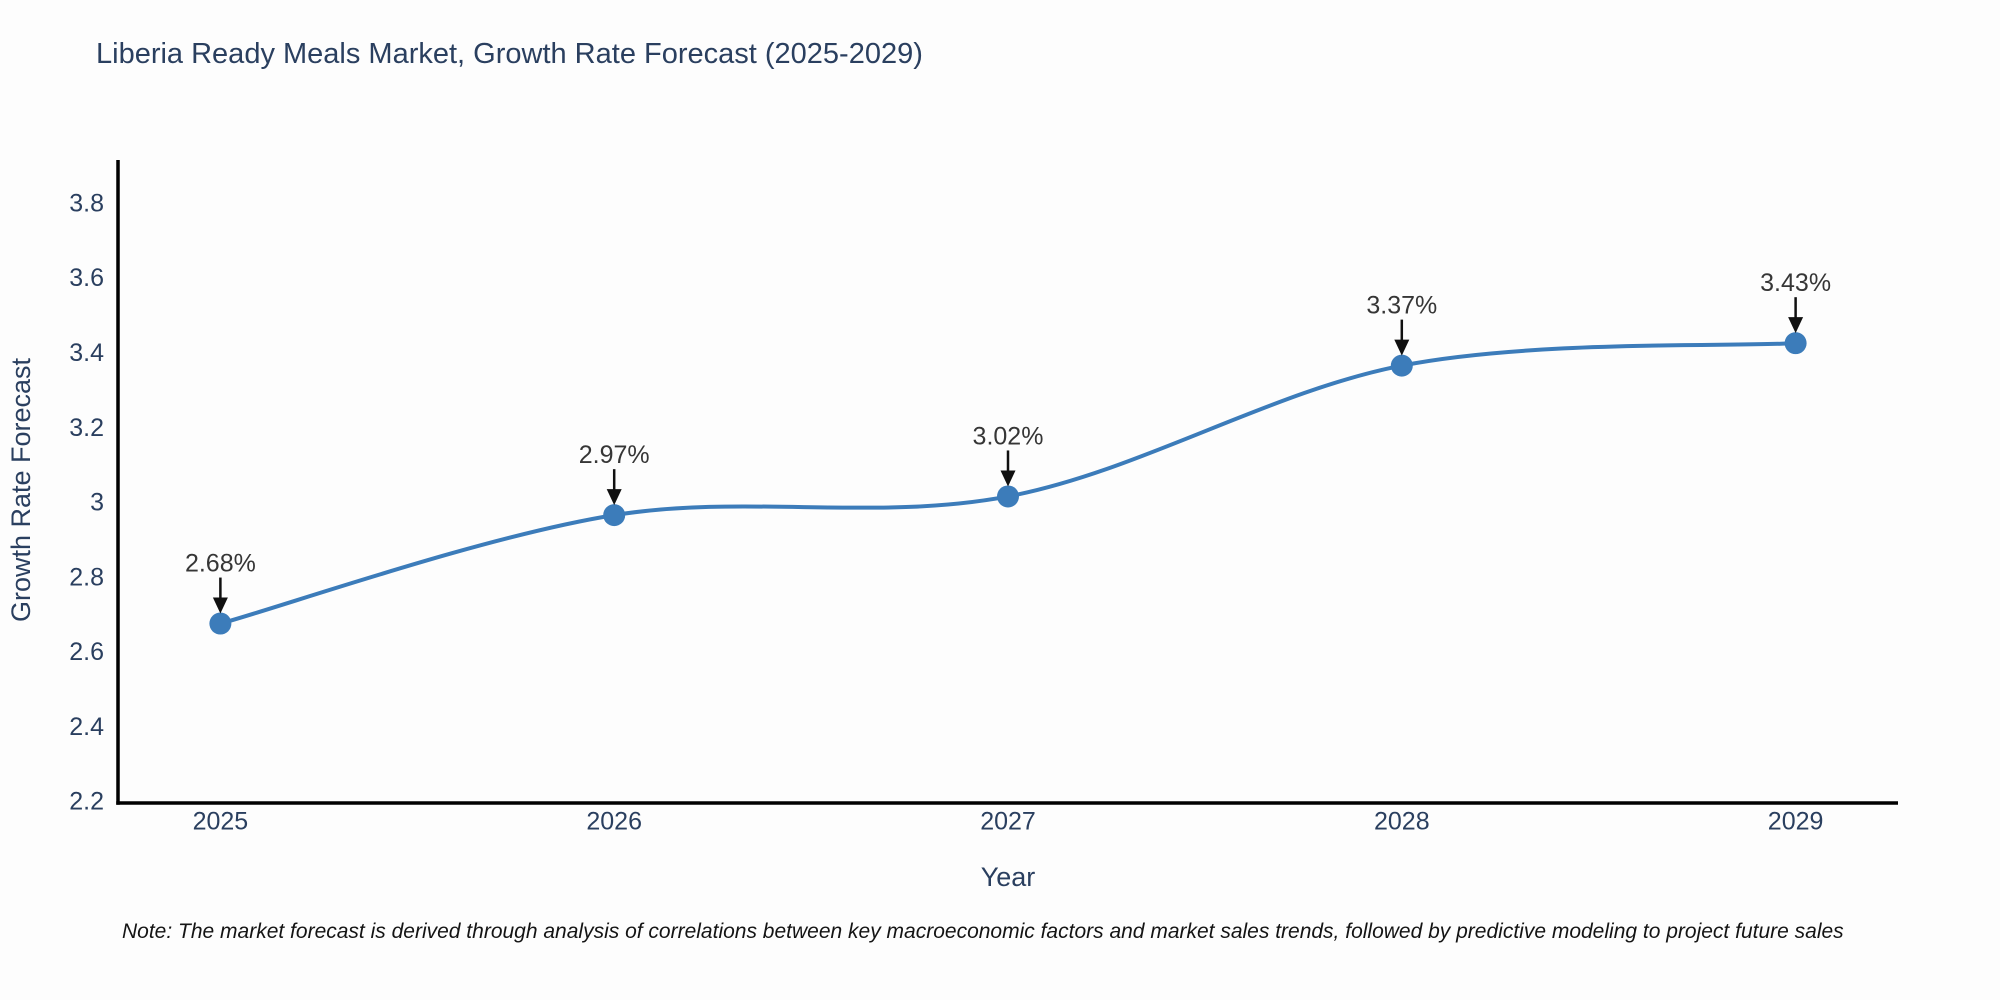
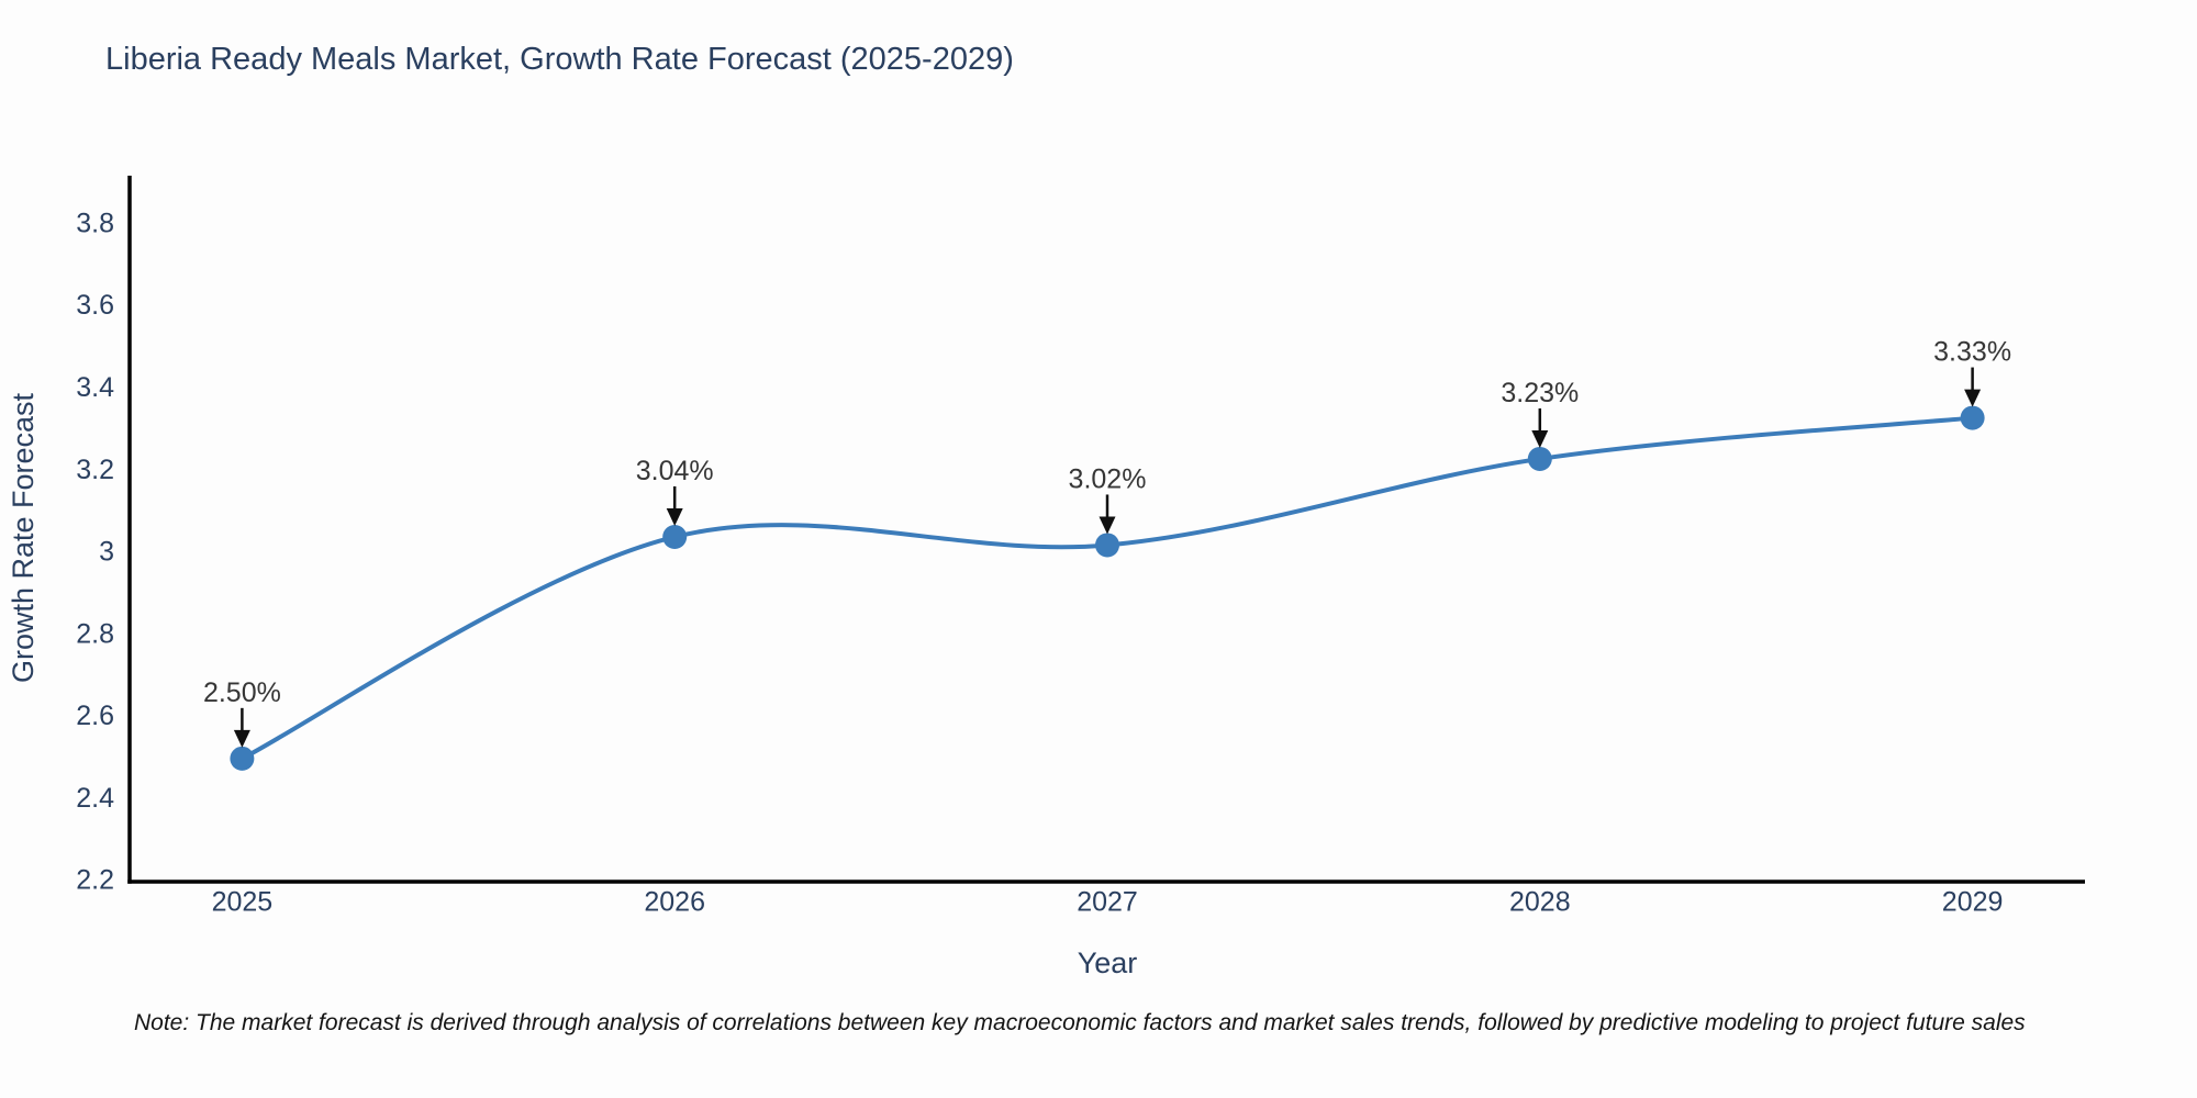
2025: 2.68% -> 2.50%
2026: 2.97% -> 3.04%
2028: 3.37% -> 3.23%
2029: 3.43% -> 3.33%
